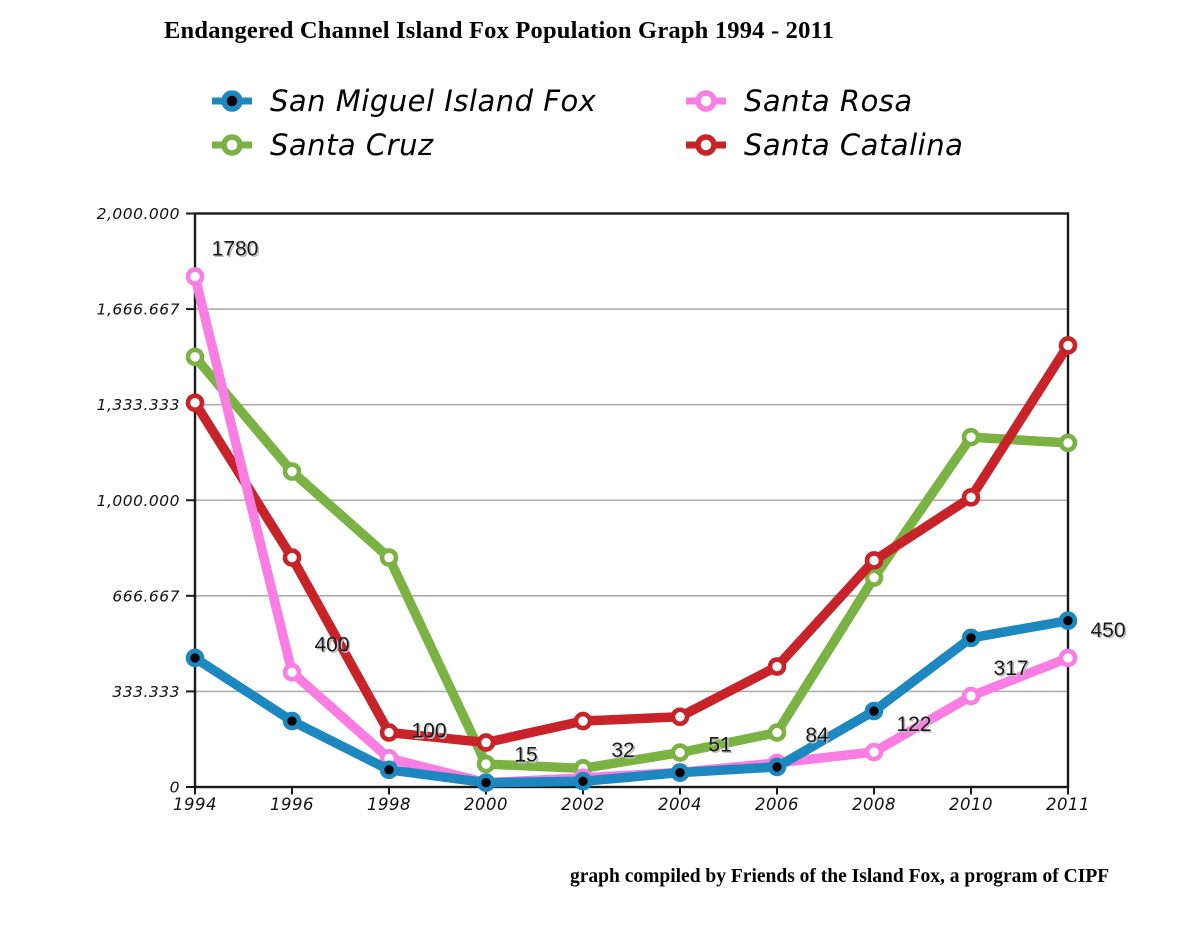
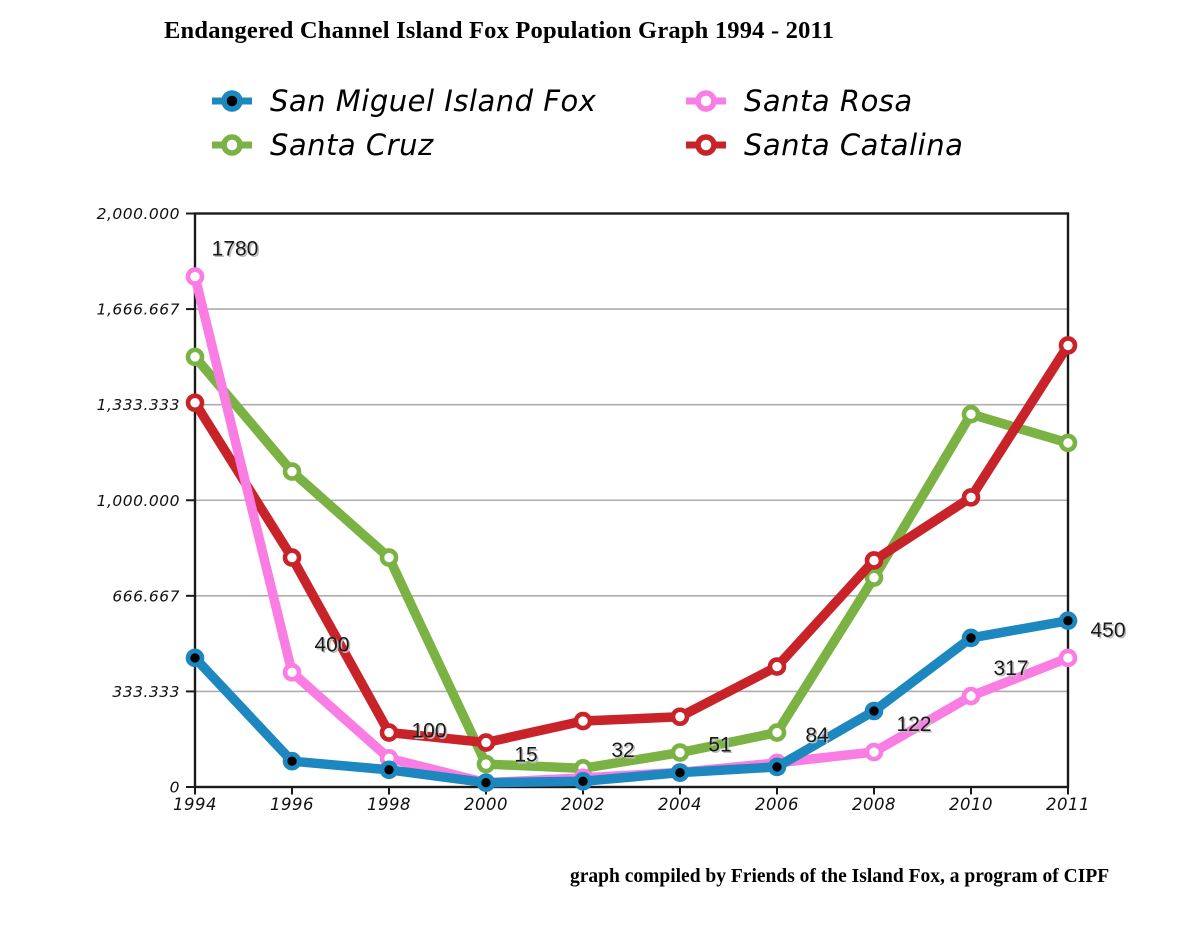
San Miguel Island Fox/1996: 230 -> 90
Santa Cruz/2010: 1220 -> 1300
